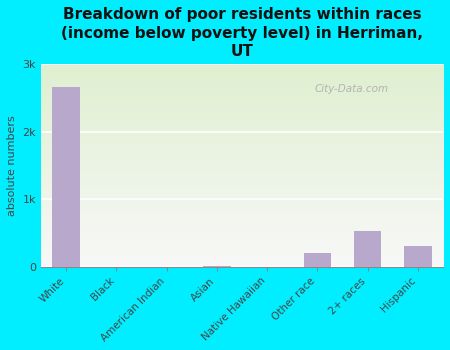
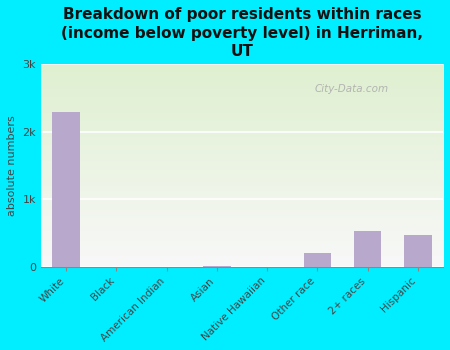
White: 2.66k -> 2.30k
Hispanic: 0.30k -> 0.47k
